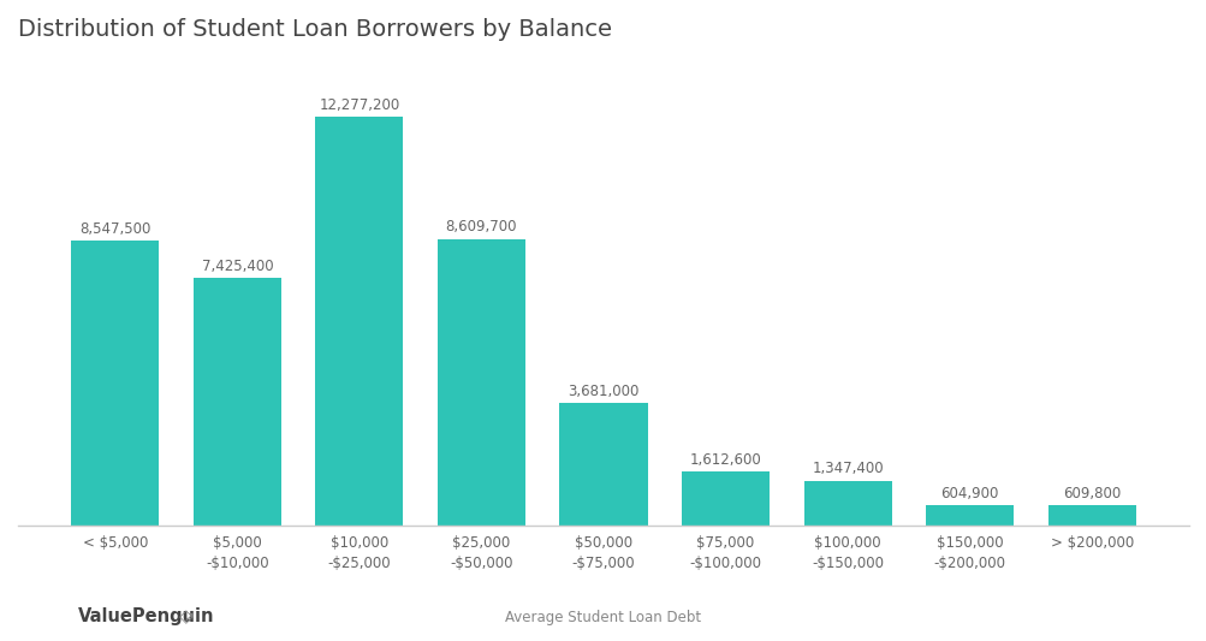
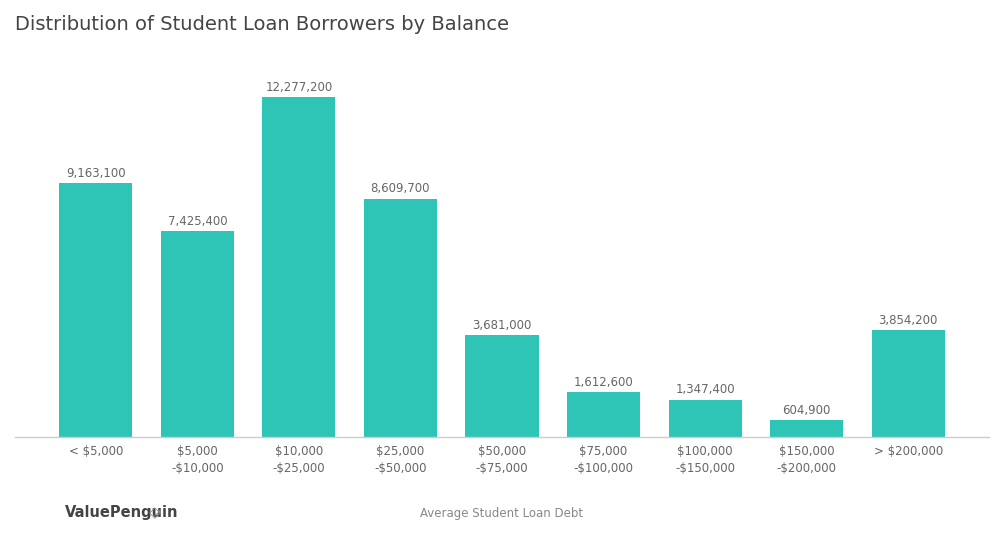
< $5,000: 8,547,500 -> 9,163,100
> $200,000: 609,800 -> 3,854,200
